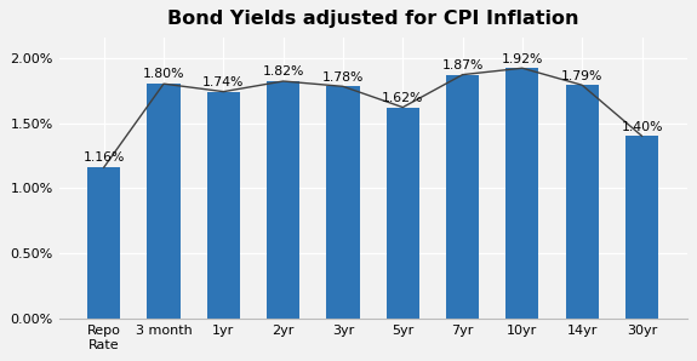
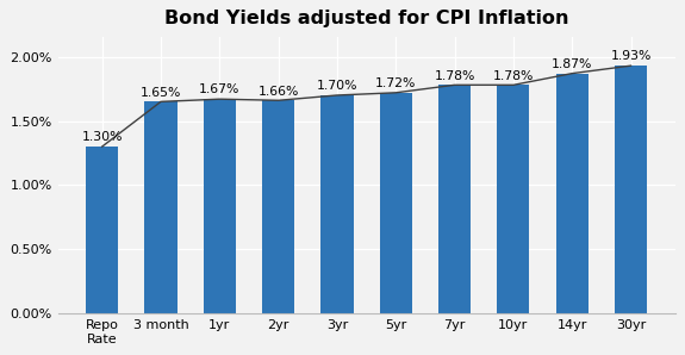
Repo Rate: 1.16% -> 1.30%
3 month: 1.80% -> 1.65%
1yr: 1.74% -> 1.67%
2yr: 1.82% -> 1.66%
3yr: 1.78% -> 1.70%
5yr: 1.62% -> 1.72%
7yr: 1.87% -> 1.78%
10yr: 1.92% -> 1.78%
14yr: 1.79% -> 1.87%
30yr: 1.40% -> 1.93%
